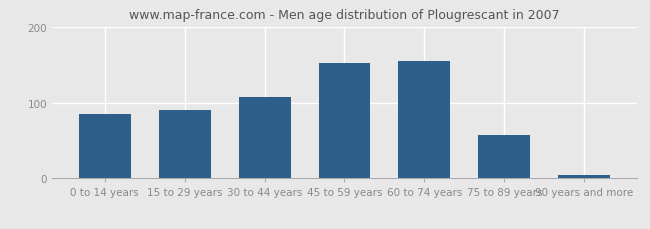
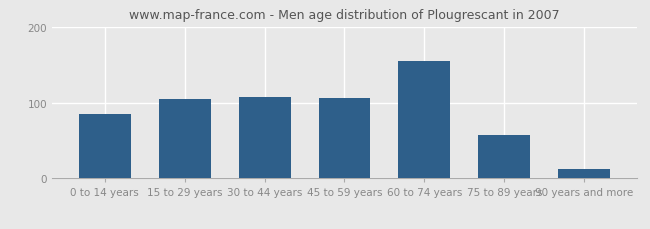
15 to 29 years: 90 -> 104
45 to 59 years: 152 -> 106
90 years and more: 5 -> 12
